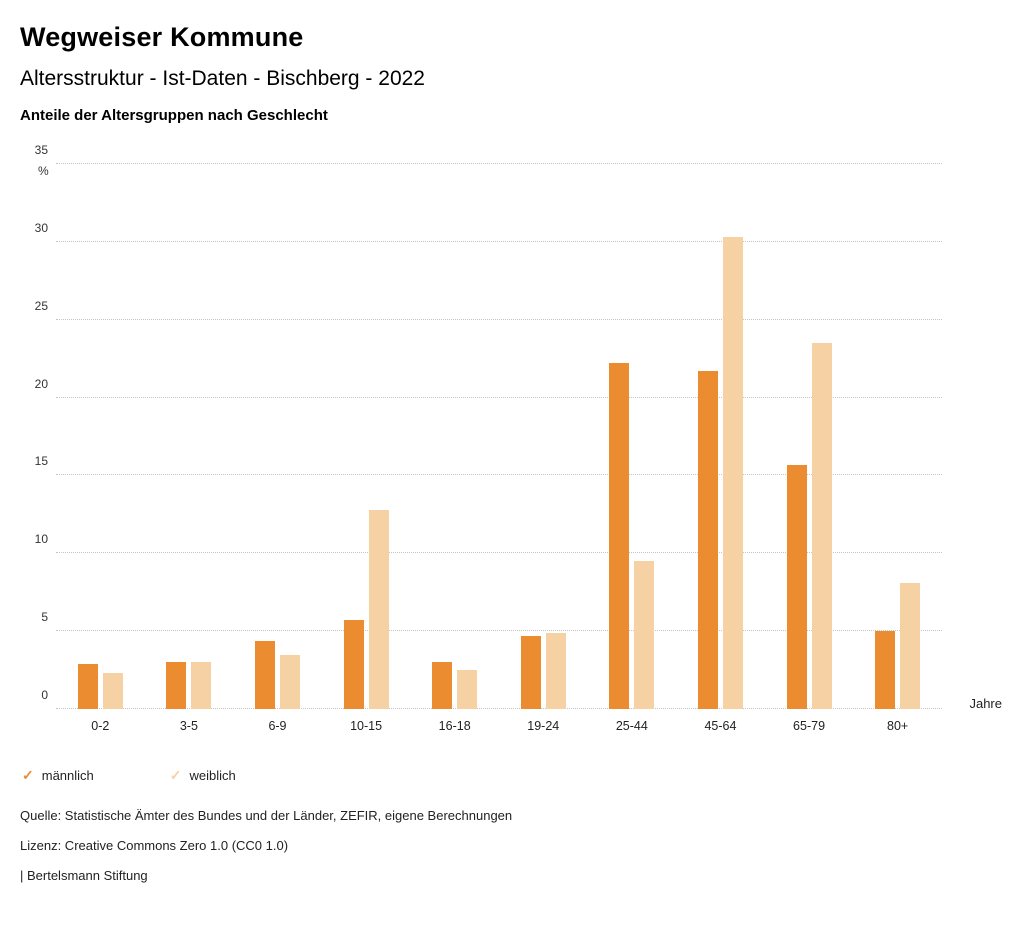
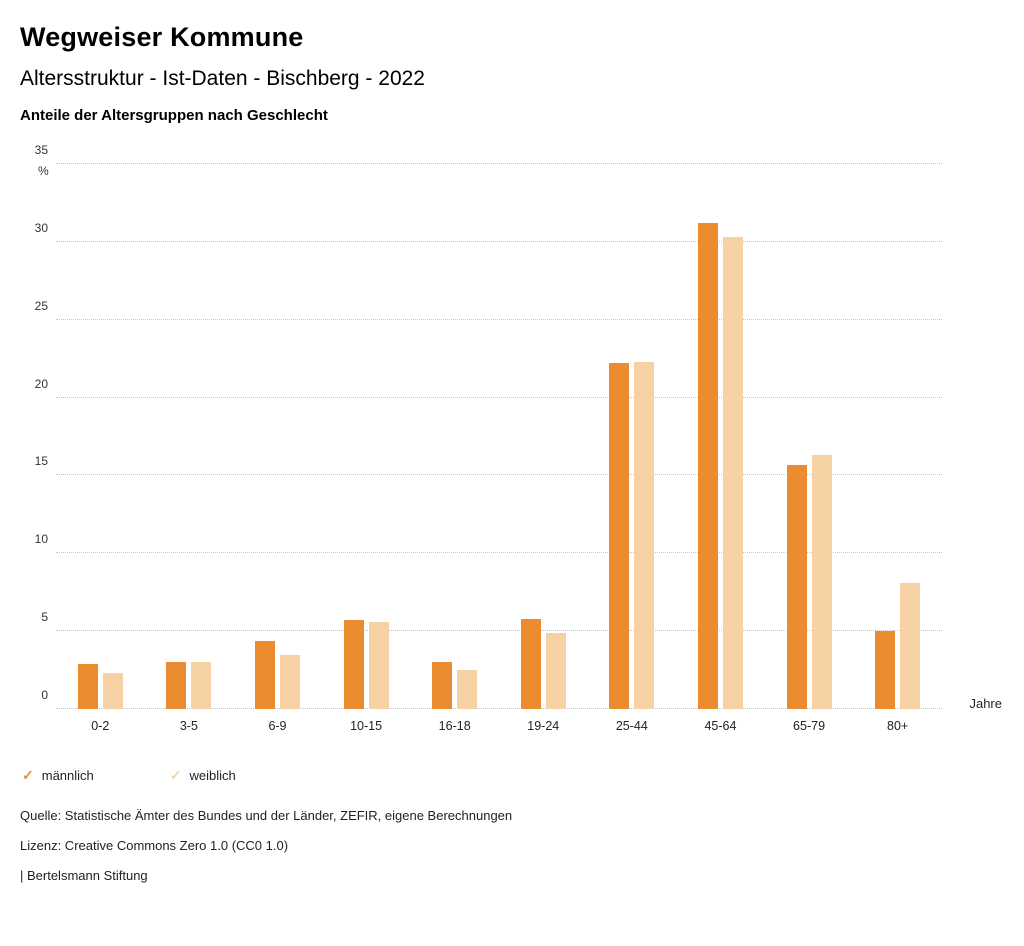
weiblich/10-15: 12.8 -> 5.6
männlich/19-24: 4.7 -> 5.8
weiblich/25-44: 9.5 -> 22.3
männlich/45-64: 21.7 -> 31.2
weiblich/65-79: 23.5 -> 16.3
